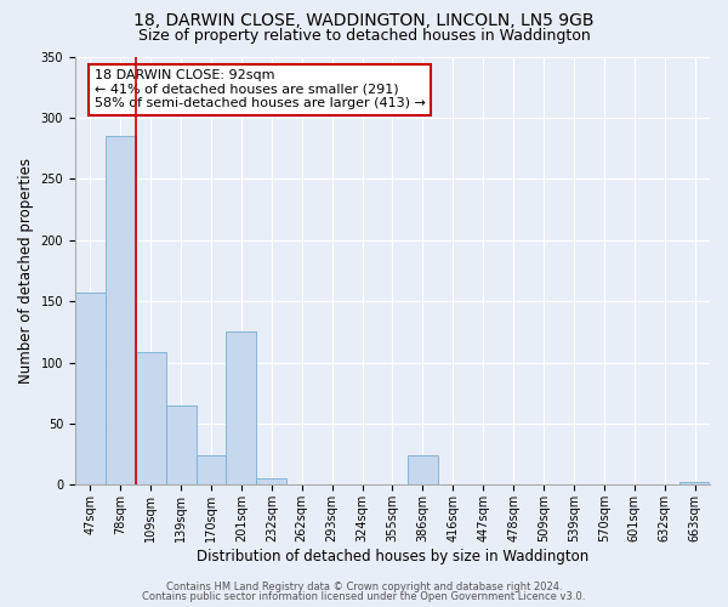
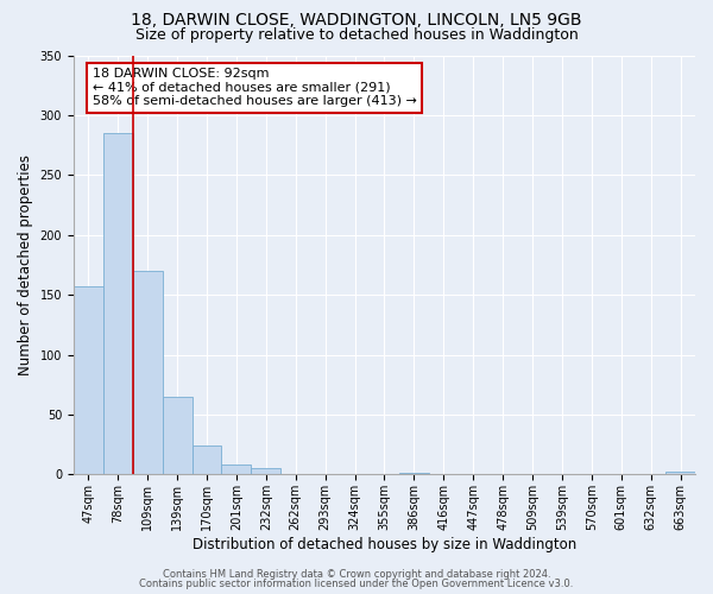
109sqm: 109 -> 170
201sqm: 125 -> 8
386sqm: 24 -> 1
